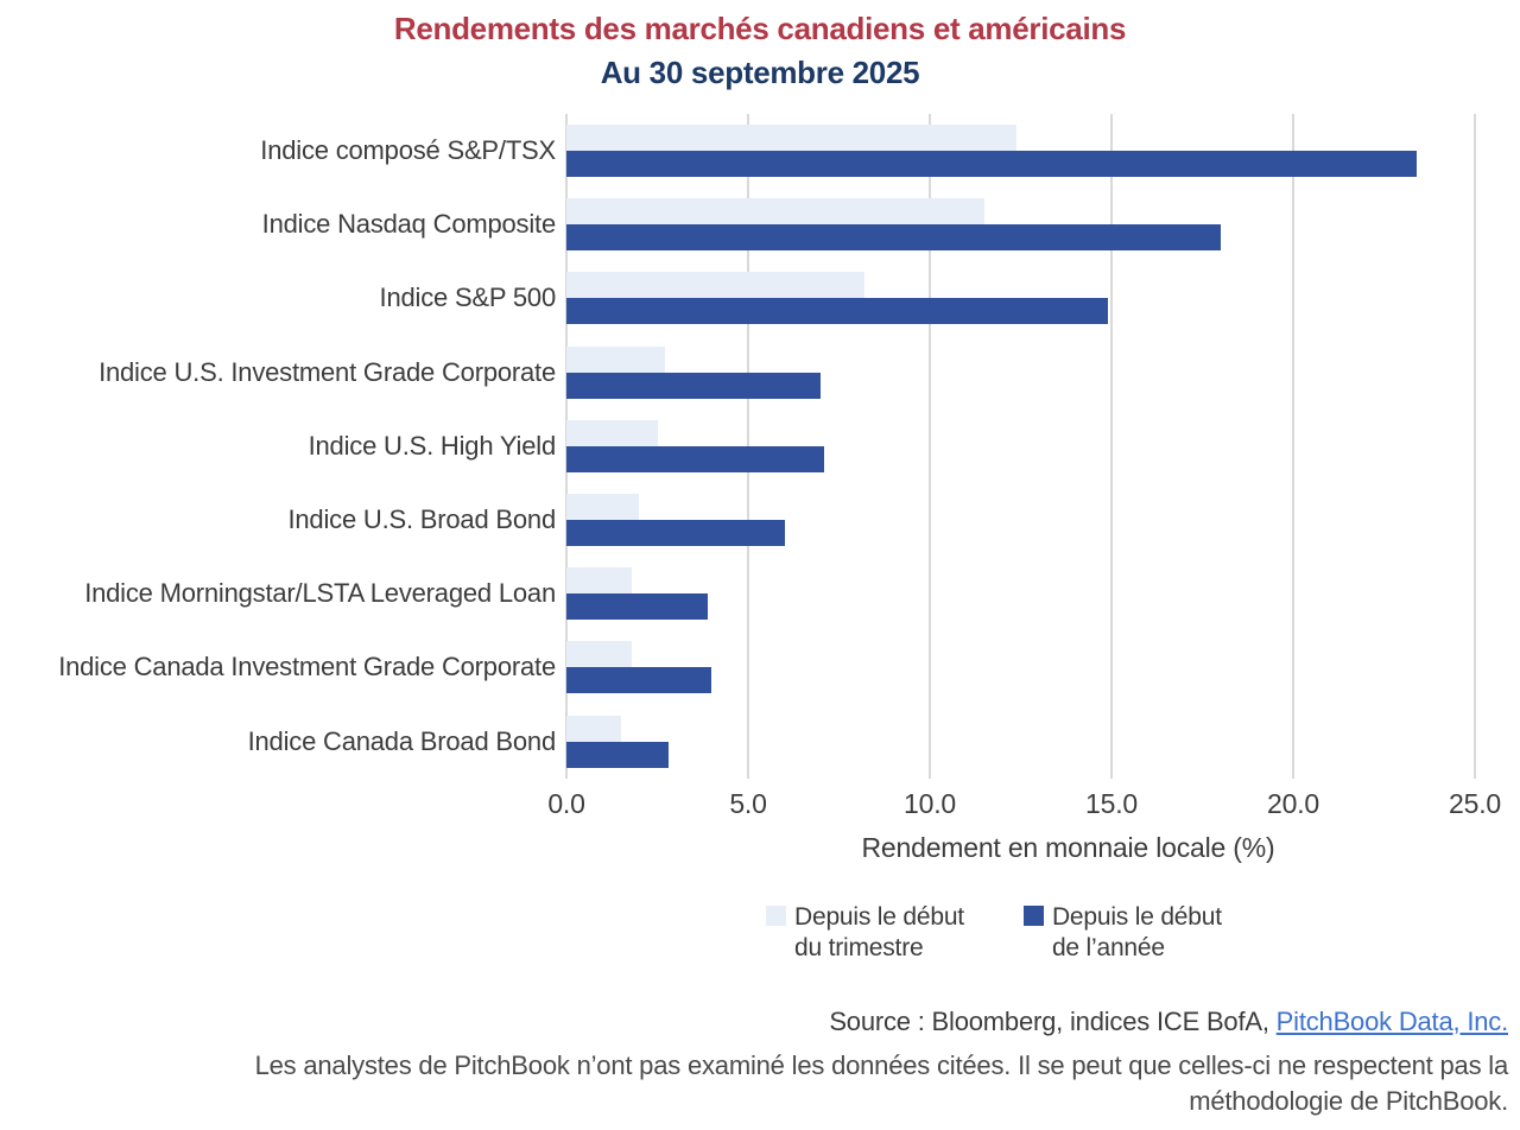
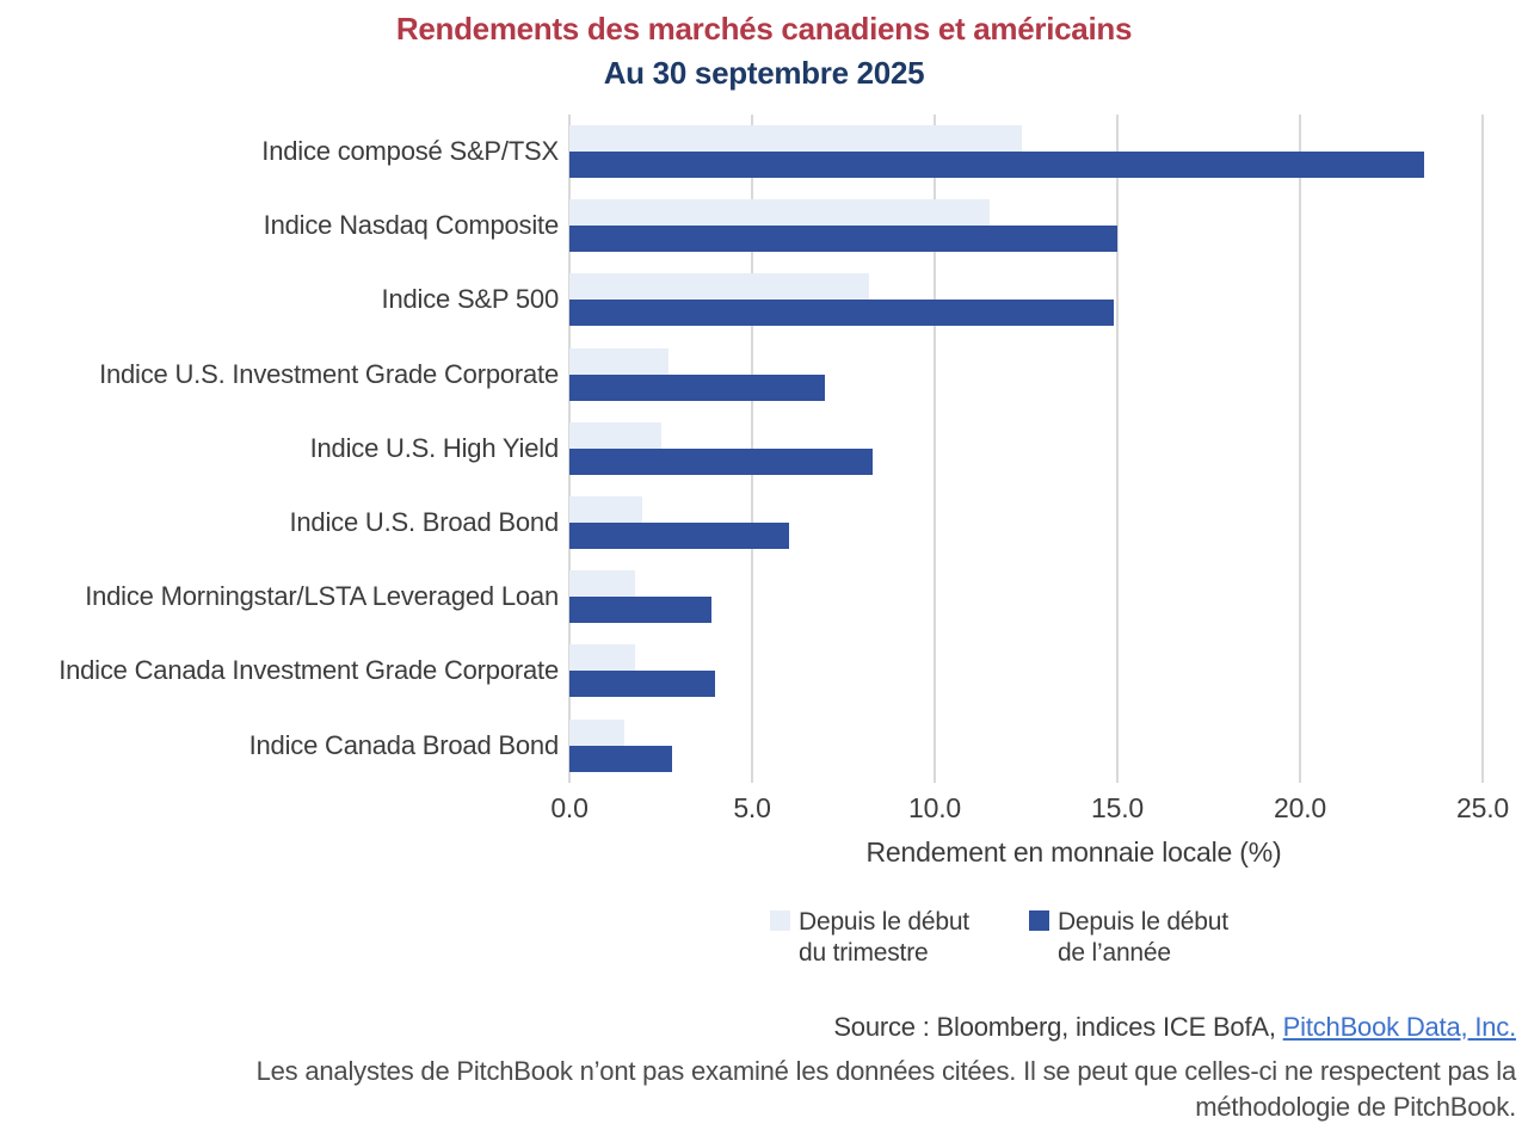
Depuis le début de l’année/Indice Nasdaq Composite: 18.0 -> 15.0
Depuis le début de l’année/Indice U.S. High Yield: 7.1 -> 8.3
